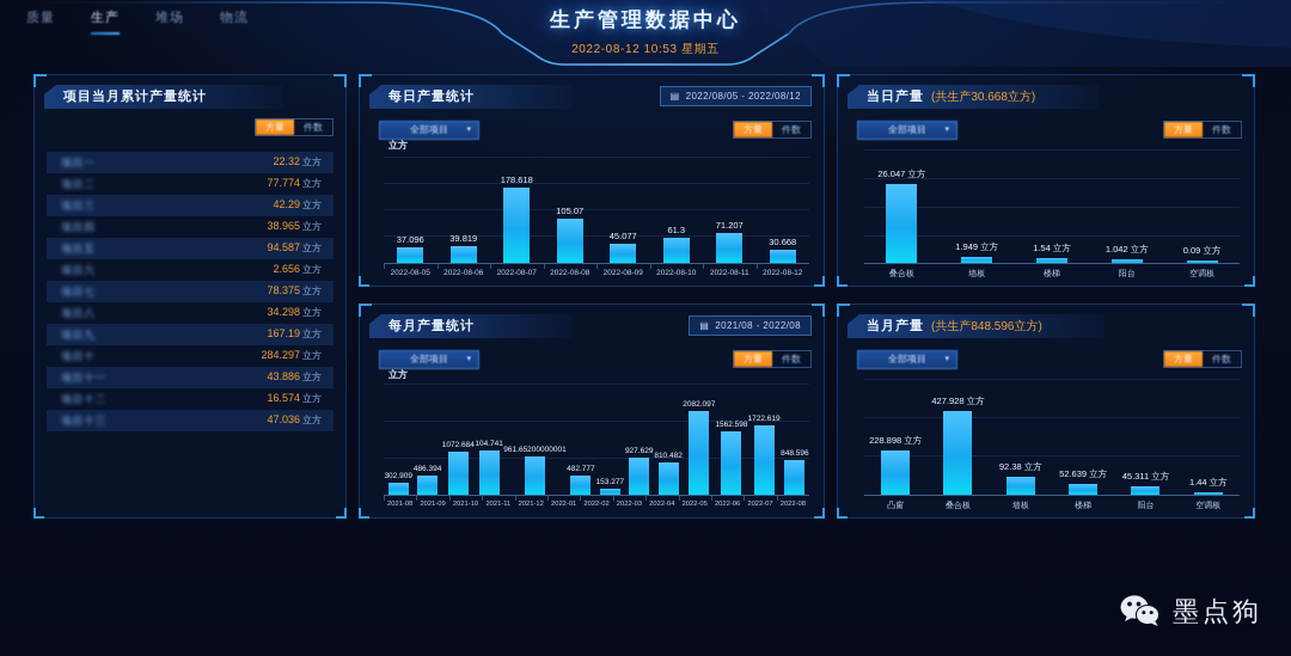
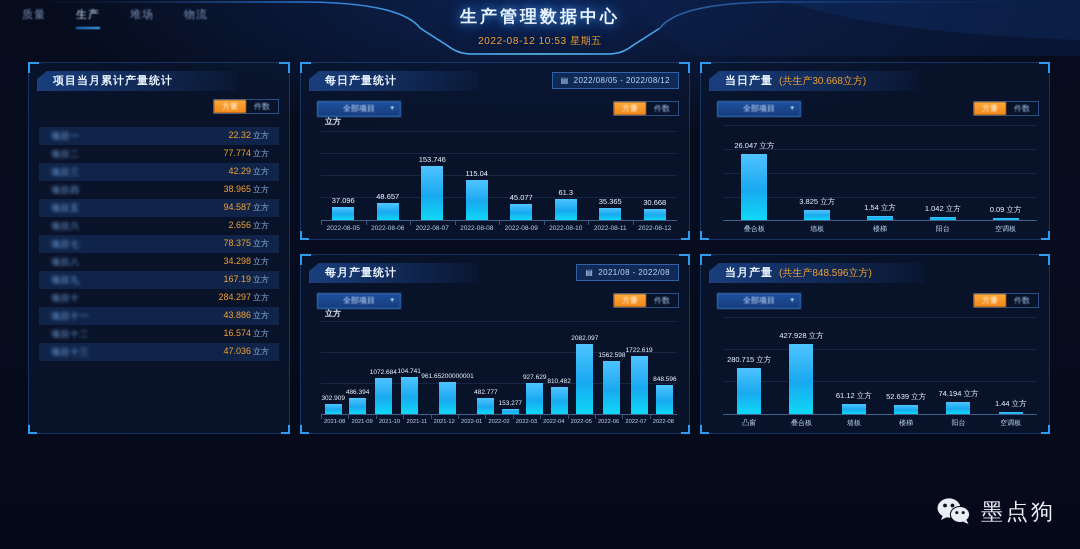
每日产量统计/2022-08-06: 39.819 -> 48.657
每日产量统计/2022-08-07: 178.618 -> 153.746
每日产量统计/2022-08-08: 105.07 -> 115.04
每日产量统计/2022-08-11: 71.207 -> 35.365
当日产量/墙板: 1.949 -> 3.825
当月产量/凸窗: 228.898 -> 280.715
当月产量/墙板: 92.38 -> 61.12
当月产量/阳台: 45.311 -> 74.194
